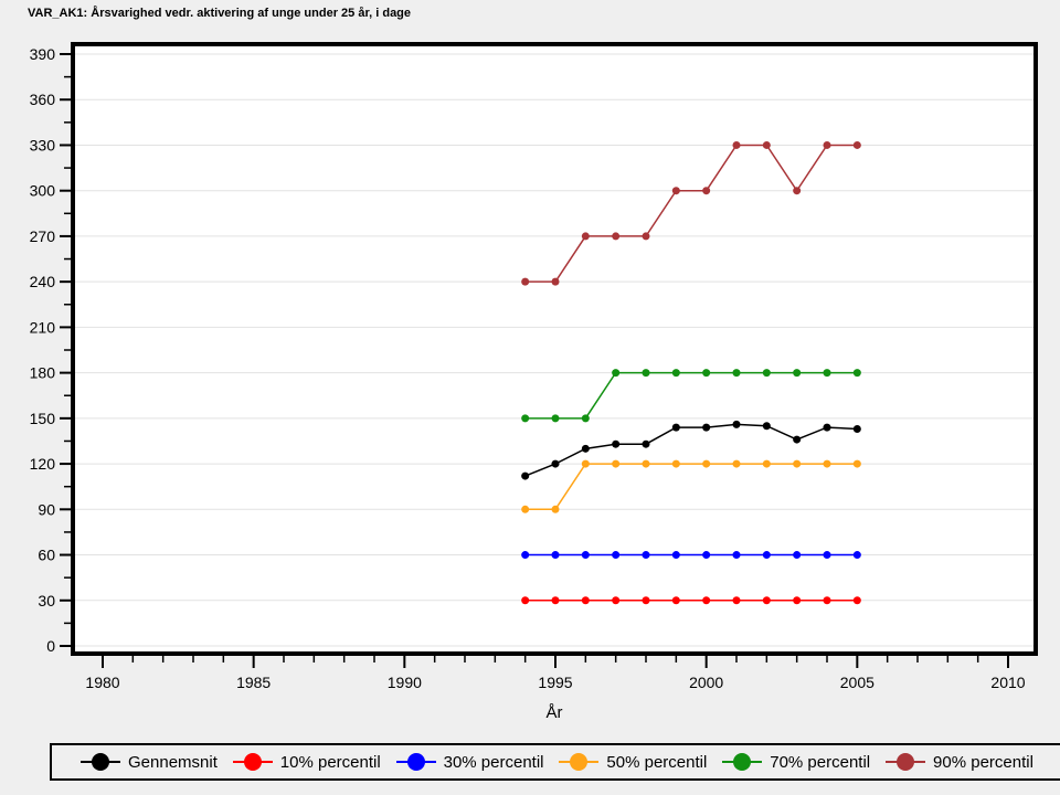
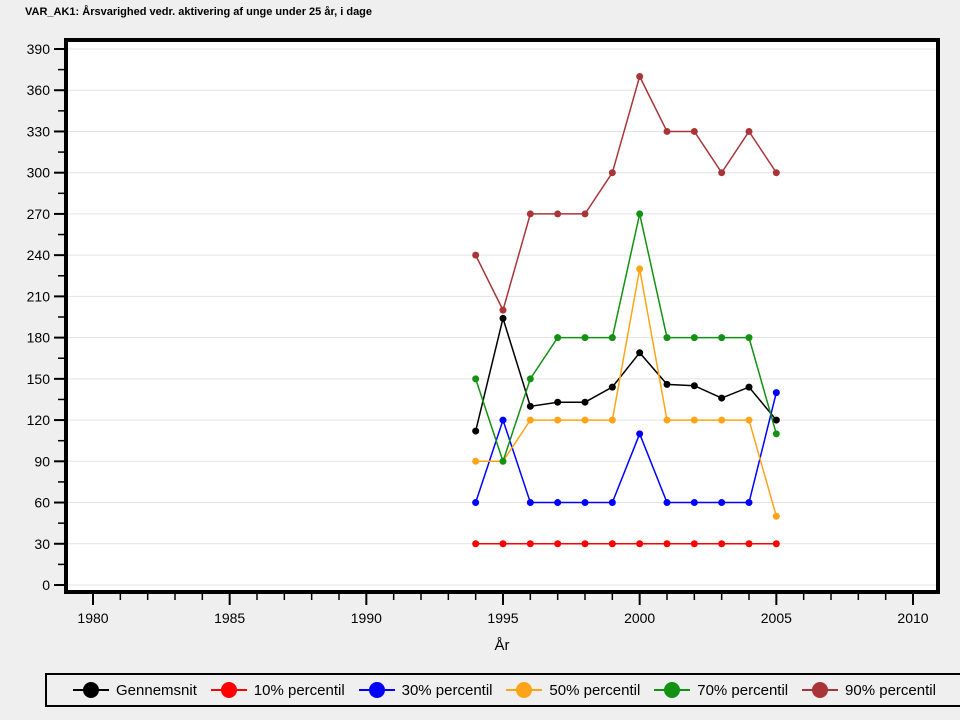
Gennemsnit/1995: 120 -> 194
30% percentil/1995: 60 -> 120
70% percentil/1995: 150 -> 90
90% percentil/1995: 240 -> 200
Gennemsnit/2000: 144 -> 169
30% percentil/2000: 60 -> 110
50% percentil/2000: 120 -> 230
70% percentil/2000: 180 -> 270
90% percentil/2000: 300 -> 370
Gennemsnit/2005: 143 -> 120
30% percentil/2005: 60 -> 140
50% percentil/2005: 120 -> 50
70% percentil/2005: 180 -> 110
90% percentil/2005: 330 -> 300
